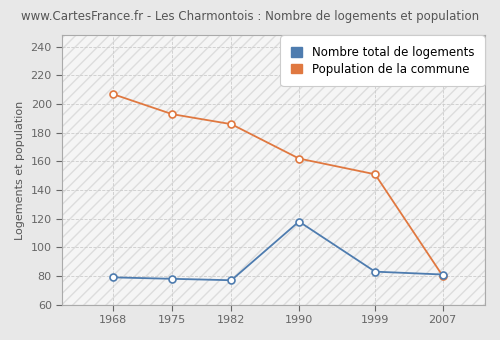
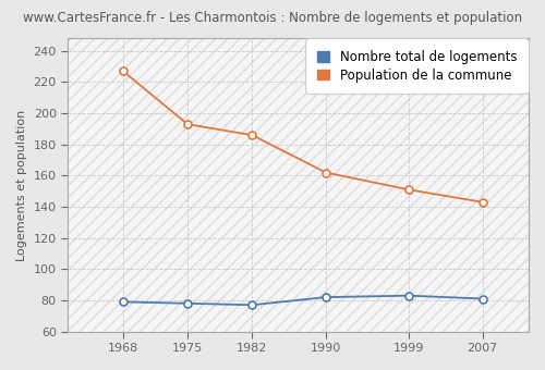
Population de la commune/1968: 207 -> 227
Nombre total de logements/1990: 118 -> 82
Population de la commune/2007: 80 -> 143
